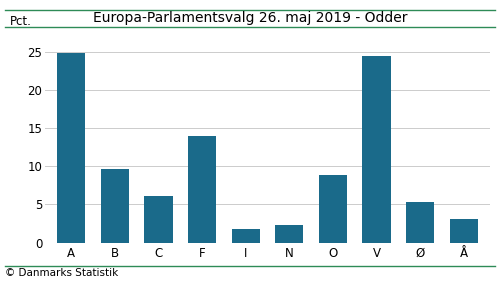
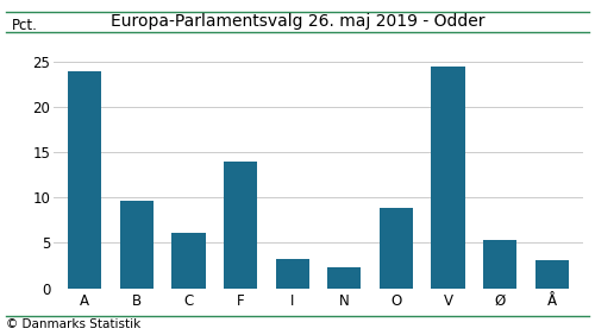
A: 24.9 -> 24.0
I: 1.8 -> 3.2
